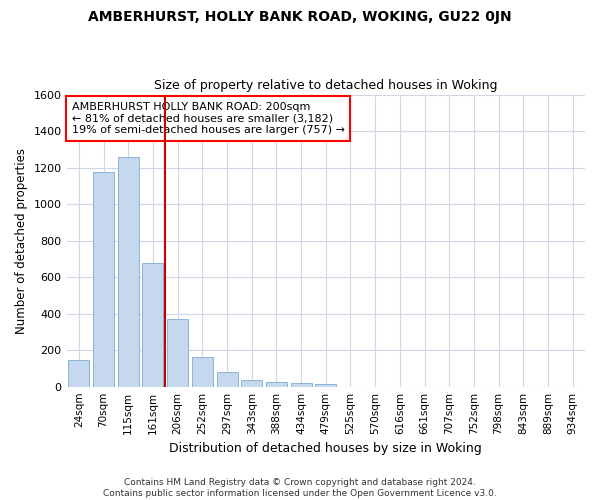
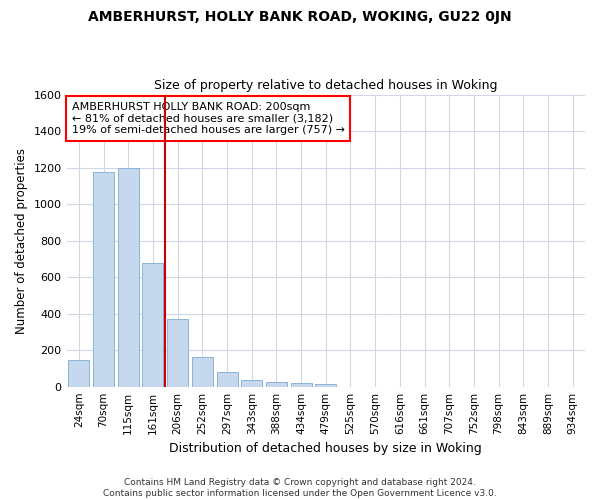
115sqm: 1260 -> 1200
